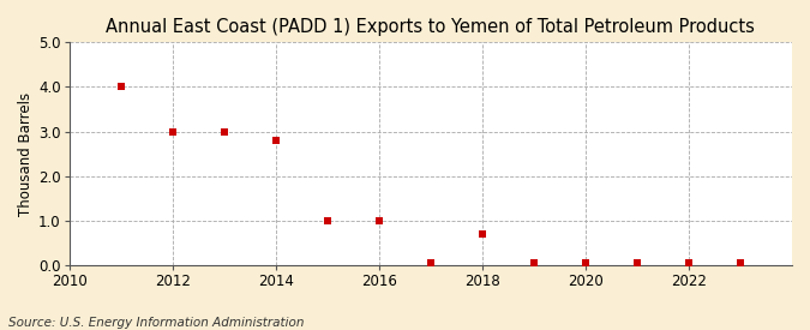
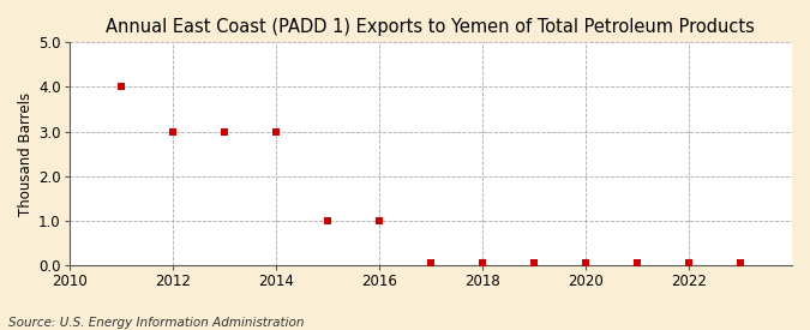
2014: 2.80 -> 3.00
2018: 0.70 -> 0.05
